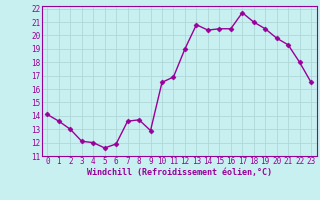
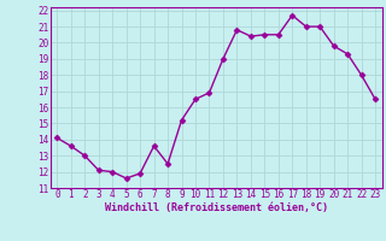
8: 13.7 -> 12.5
9: 12.9 -> 15.2
19: 20.5 -> 21.0
